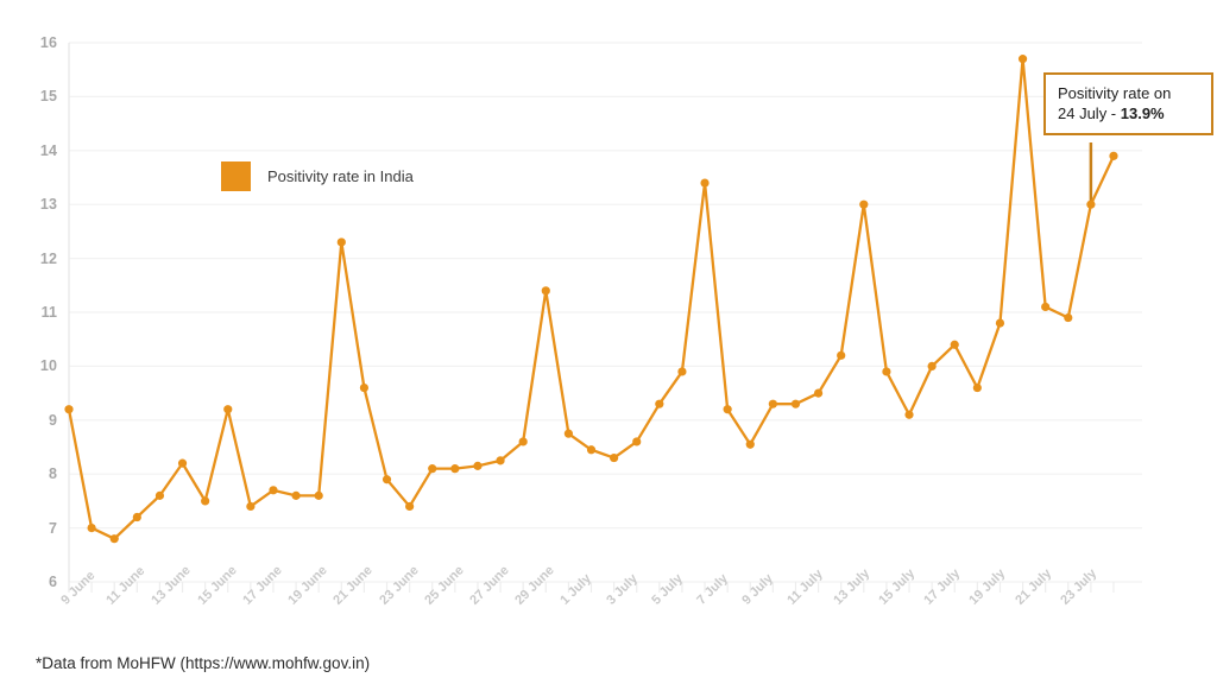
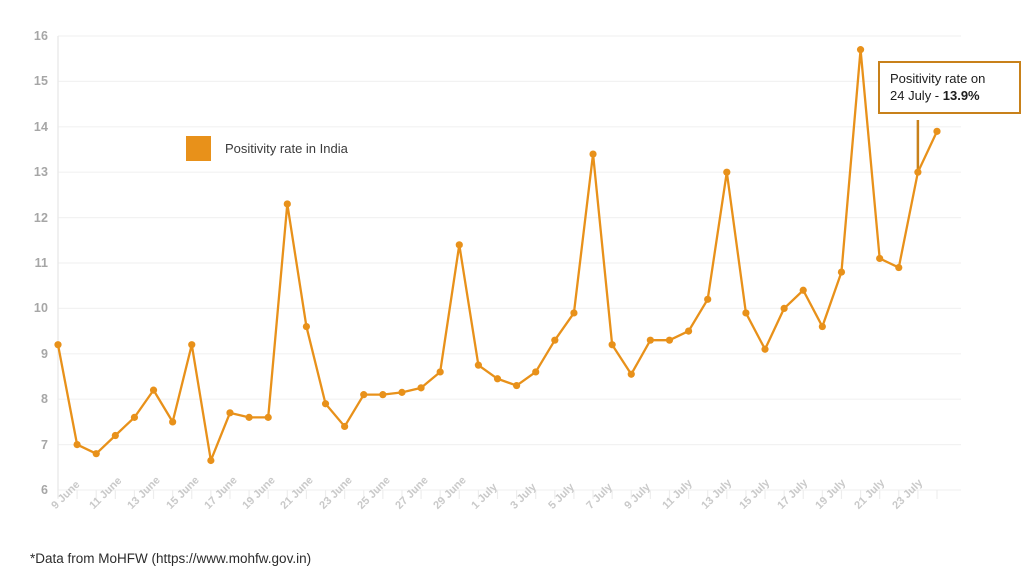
17 June: 7.4 -> 6.7
